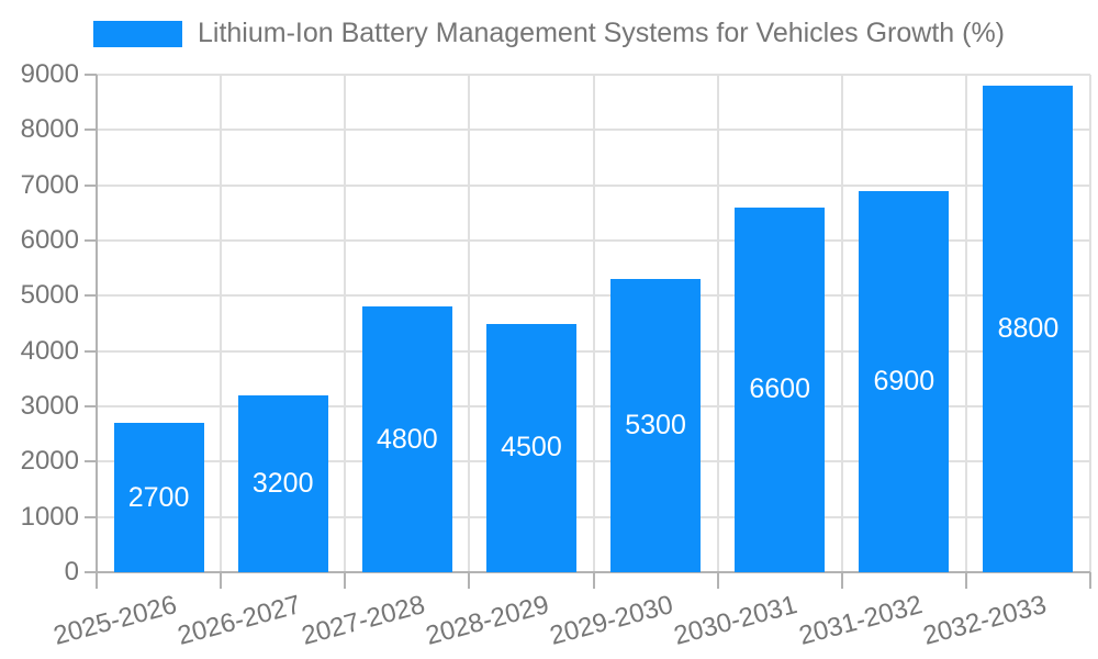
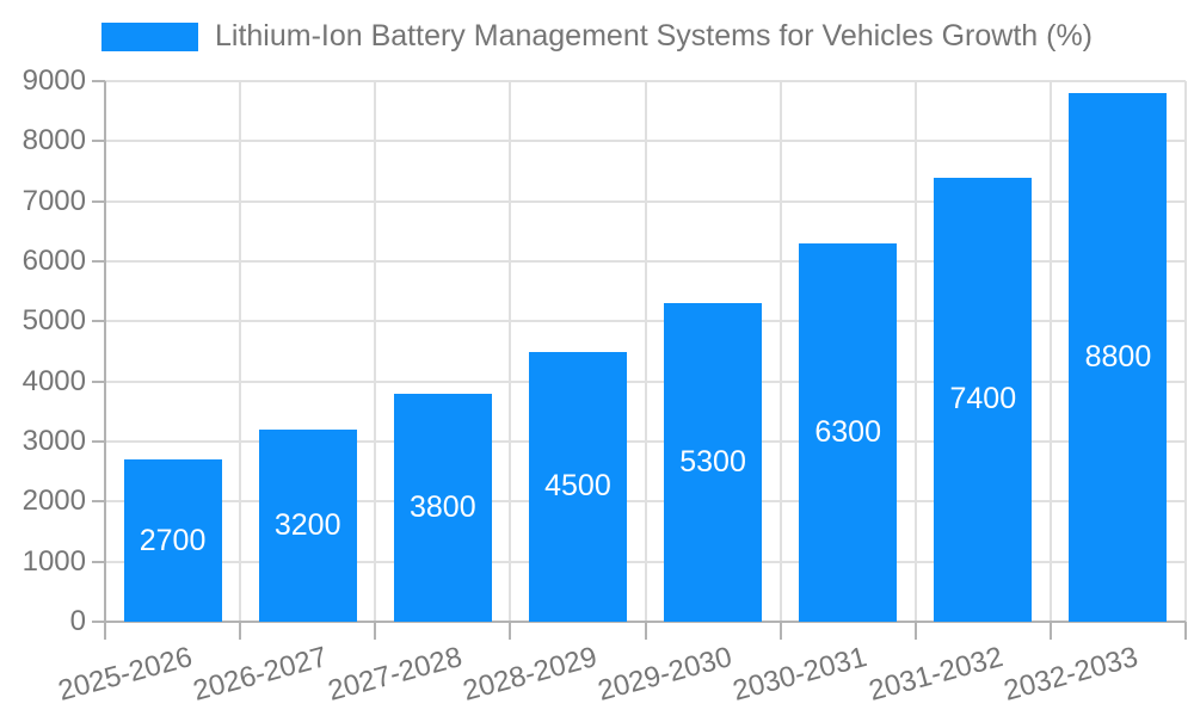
2027-2028: 4800 -> 3800
2030-2031: 6600 -> 6300
2031-2032: 6900 -> 7400
